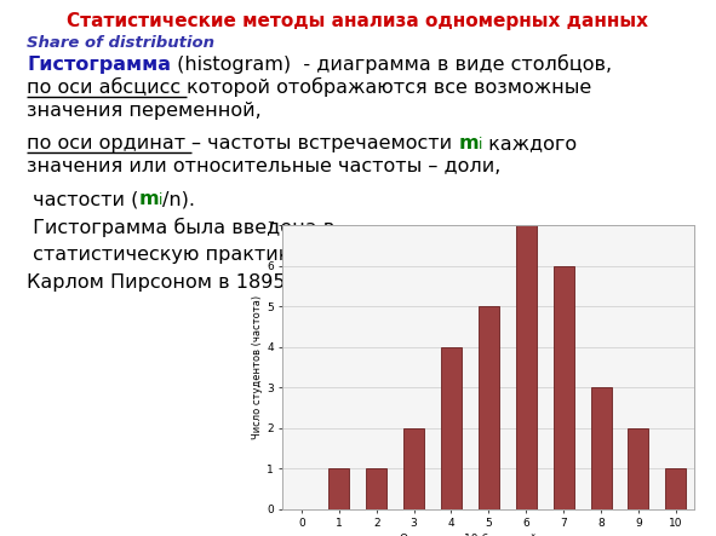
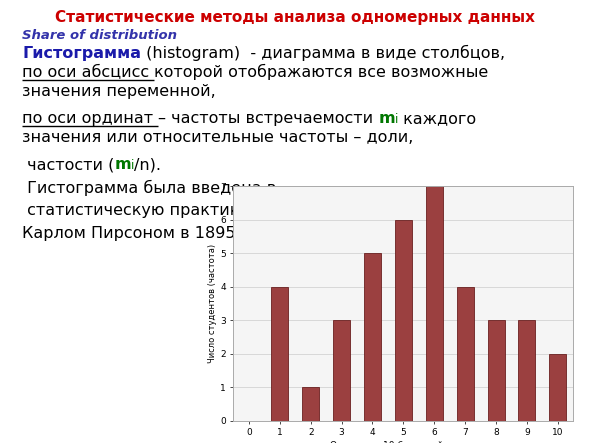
1: 1 -> 4
3: 2 -> 3
4: 4 -> 5
5: 5 -> 6
7: 6 -> 4
9: 2 -> 3
10: 1 -> 2
